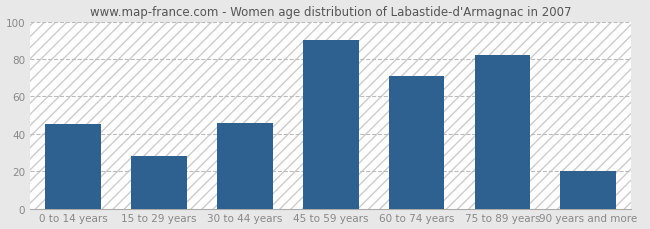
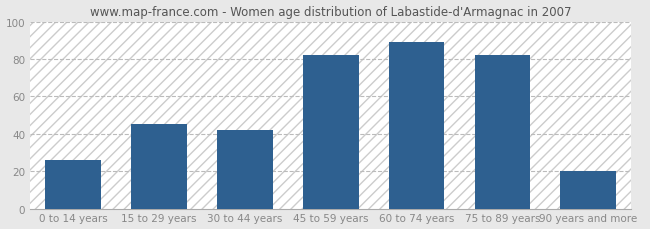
0 to 14 years: 45 -> 26
15 to 29 years: 28 -> 45
30 to 44 years: 46 -> 42
45 to 59 years: 90 -> 82
60 to 74 years: 71 -> 89
